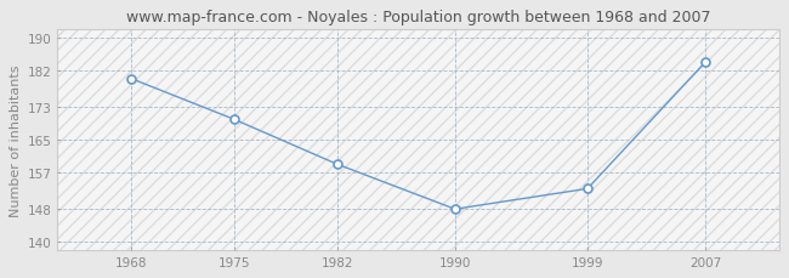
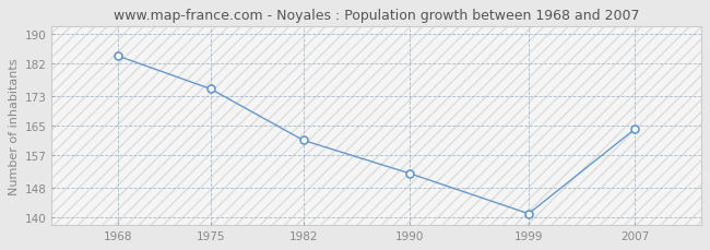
1968: 180 -> 184
1975: 170 -> 175
1982: 159 -> 161
1990: 148 -> 152
1999: 153 -> 141
2007: 184 -> 164
